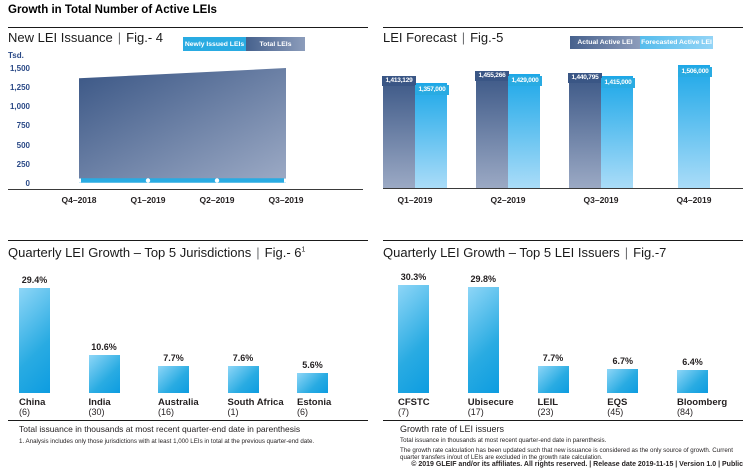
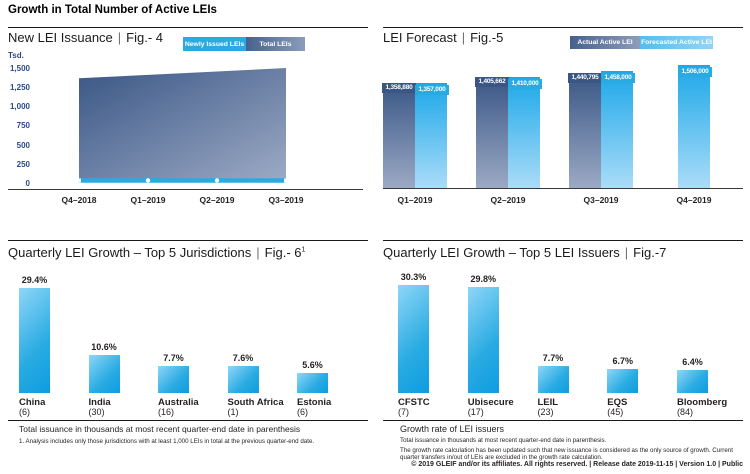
LEI Forecast/Actual Active LEI/Q1–2019: 1,413,129 -> 1,358,880
LEI Forecast/Actual Active LEI/Q2–2019: 1,455,266 -> 1,405,662
LEI Forecast/Forecasted Active LEI/Q2–2019: 1,429,000 -> 1,410,000
LEI Forecast/Forecasted Active LEI/Q3–2019: 1,415,000 -> 1,458,000
